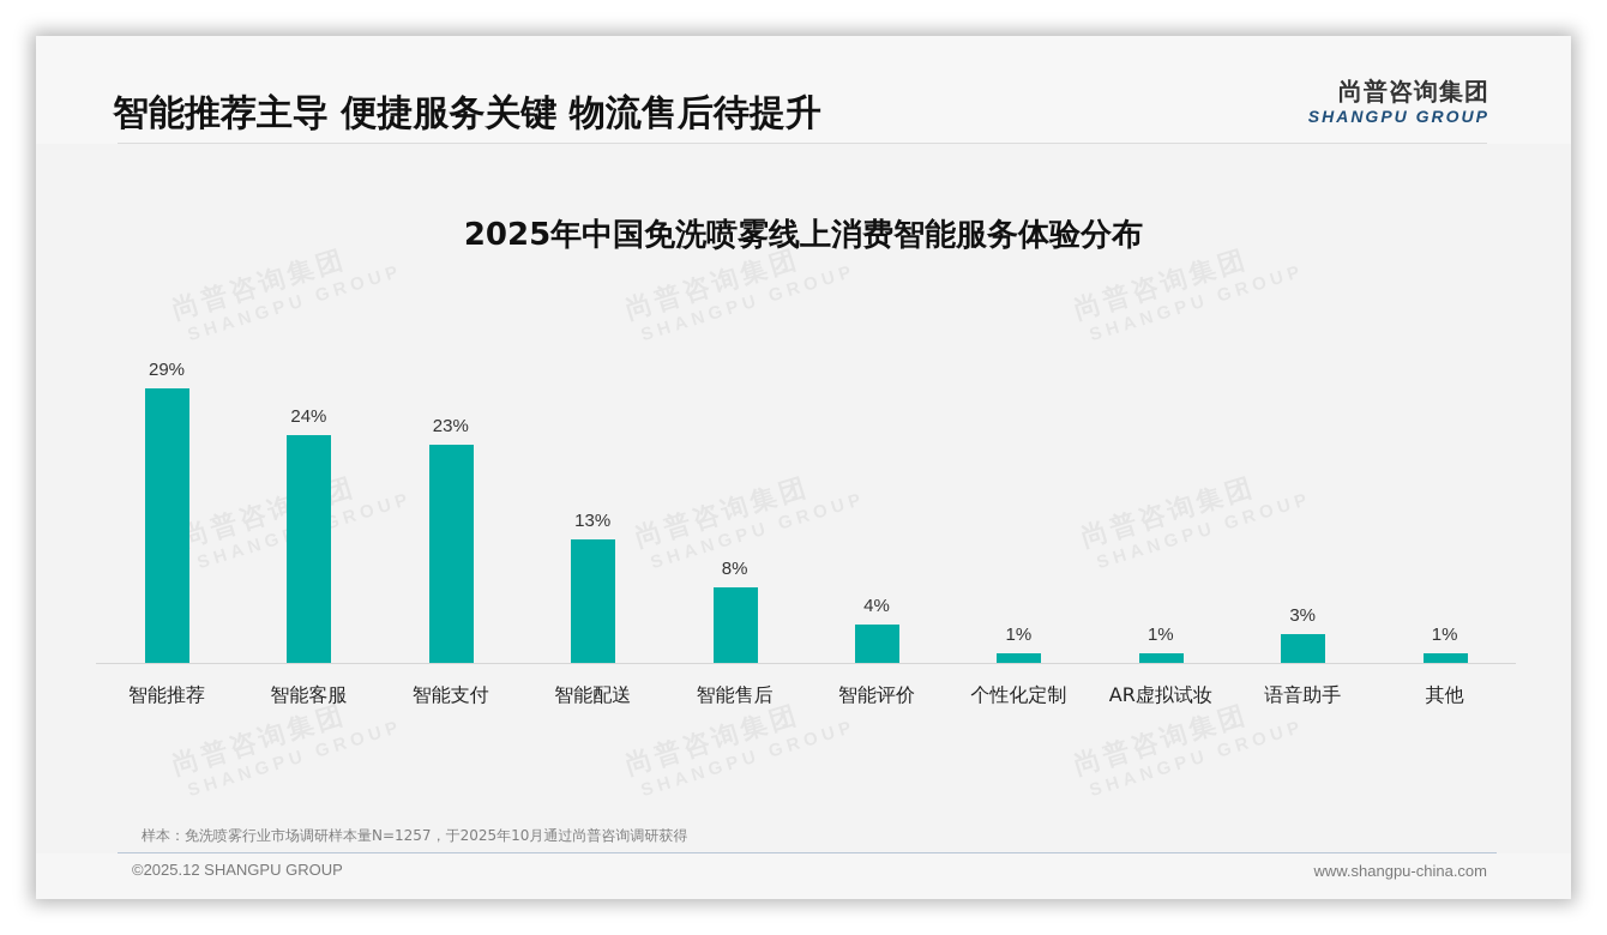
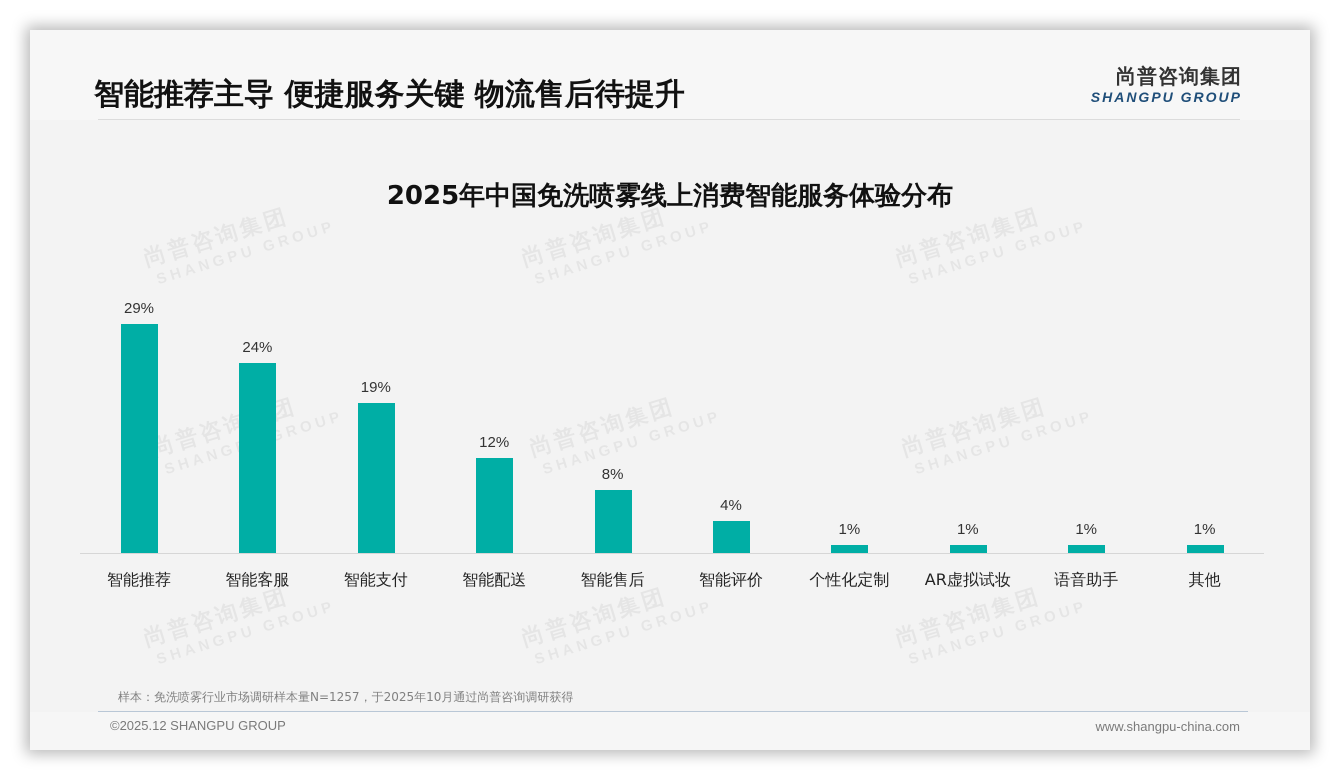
智能支付: 23% -> 19%
智能配送: 13% -> 12%
语音助手: 3% -> 1%
